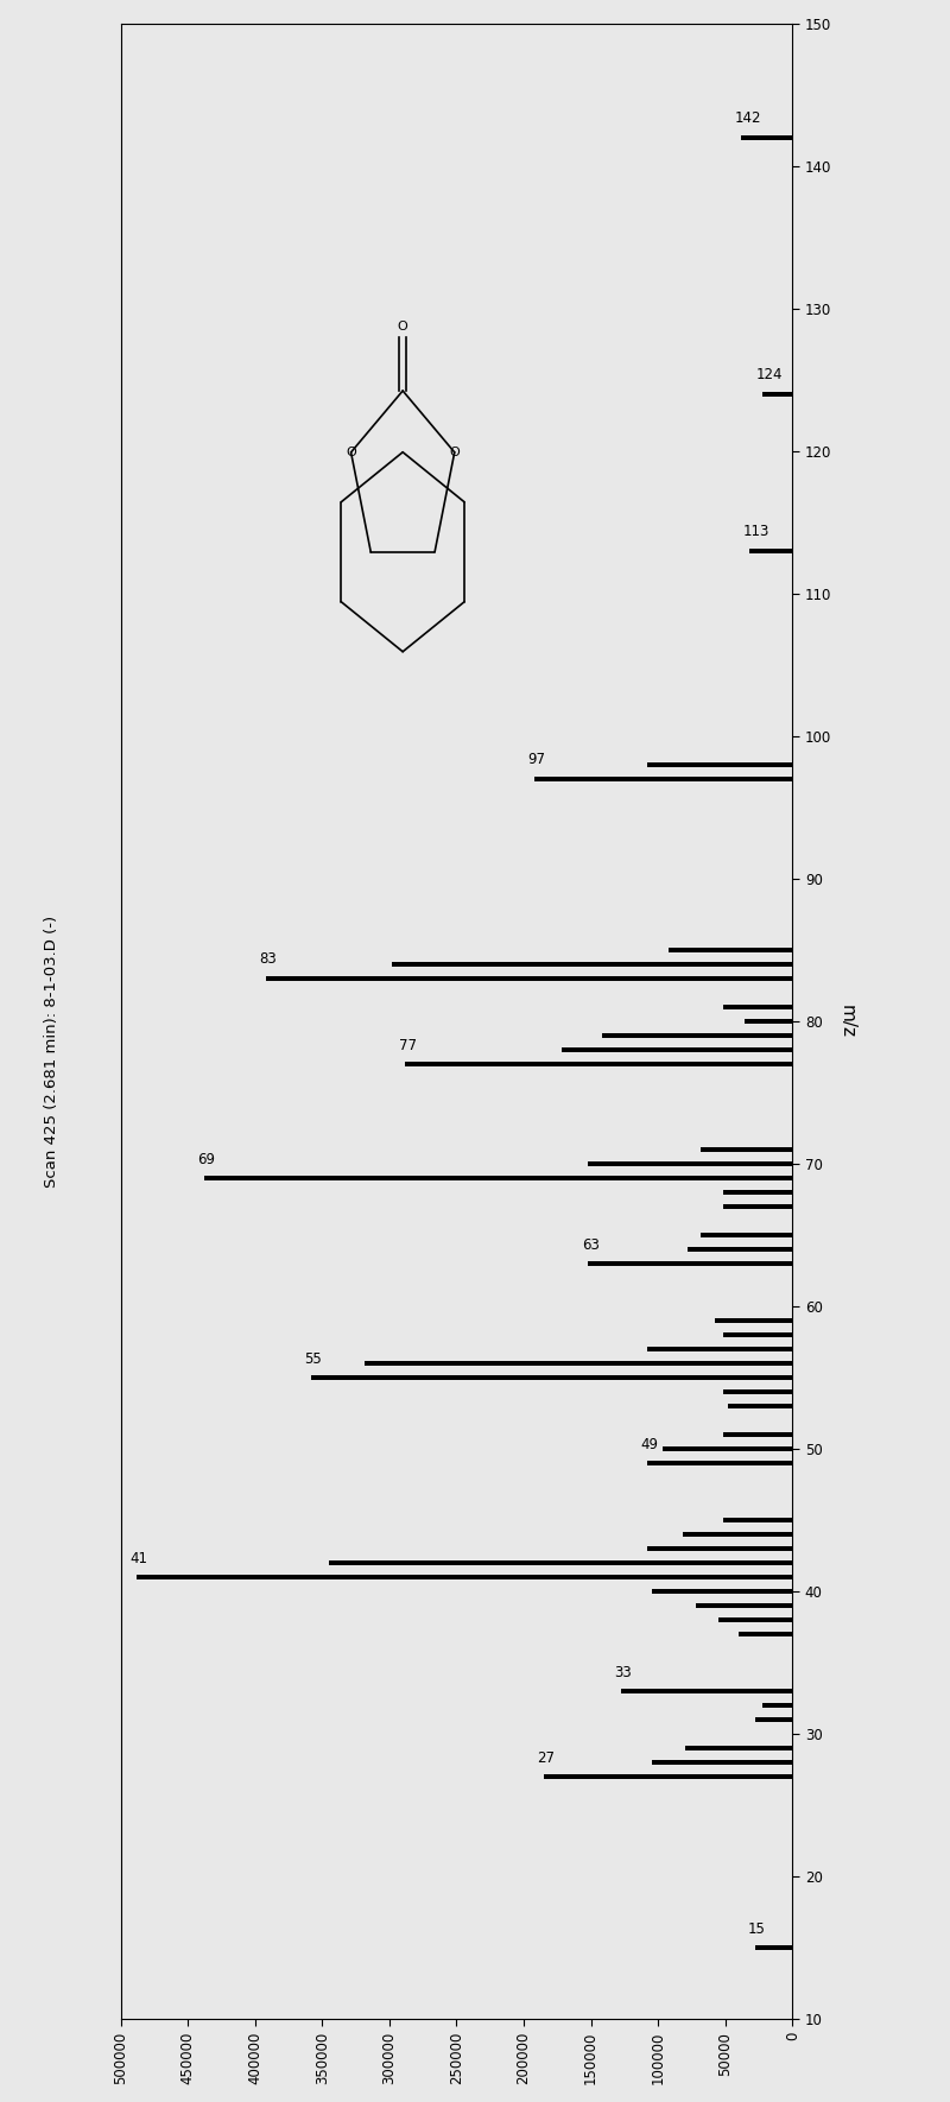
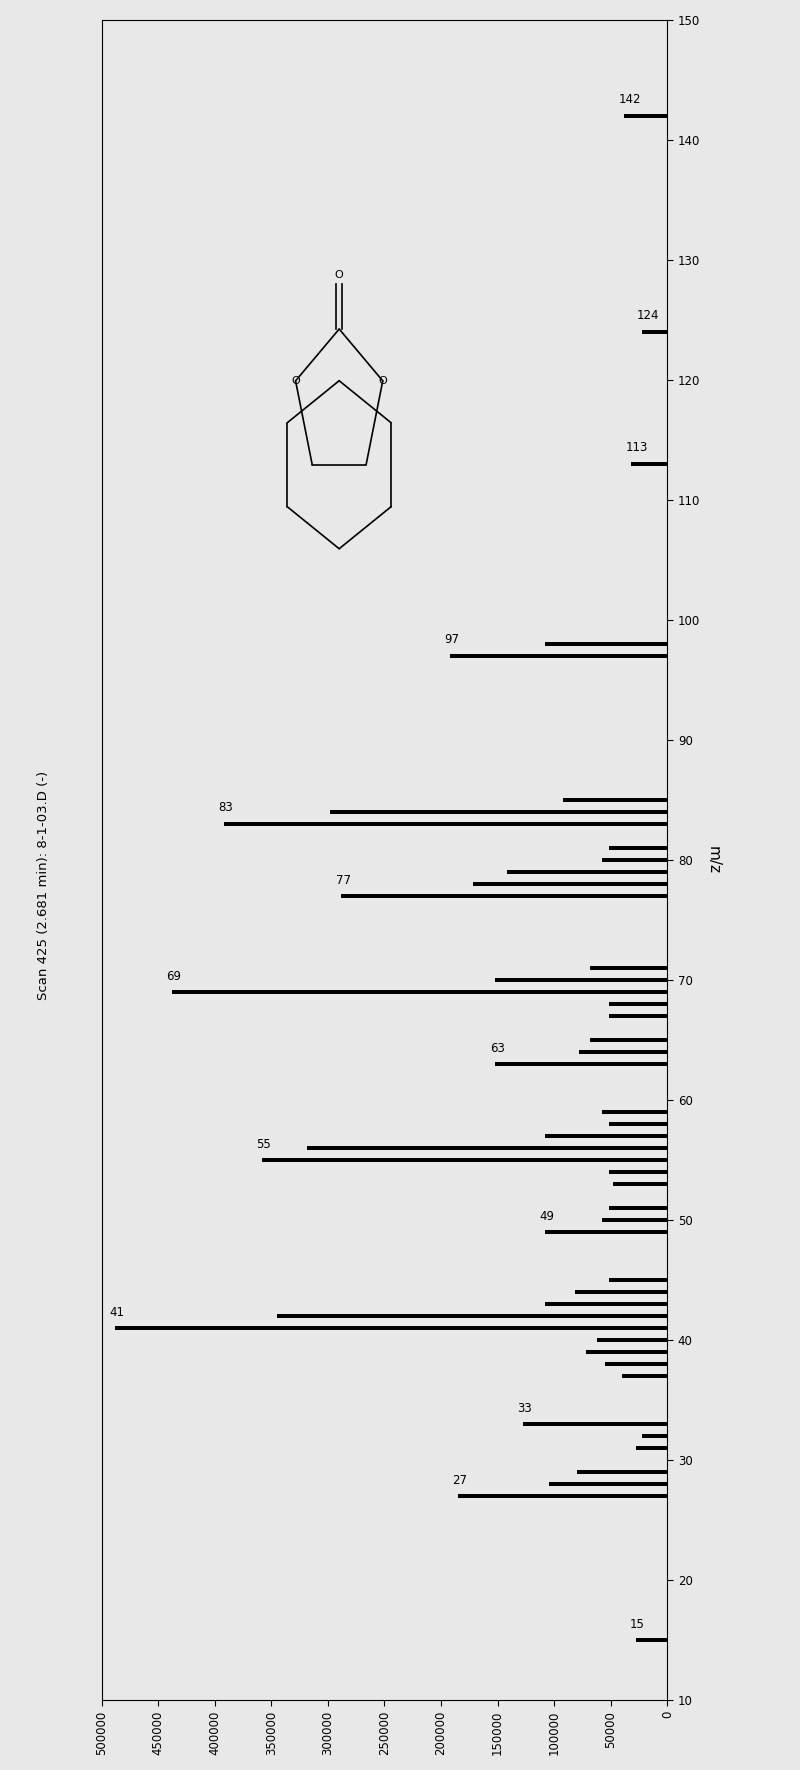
80: 36000 -> 58000
50: 97000 -> 58000
40: 105000 -> 62000
